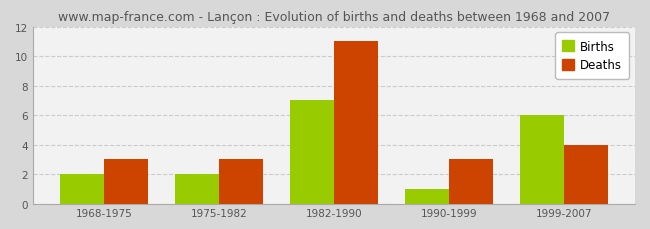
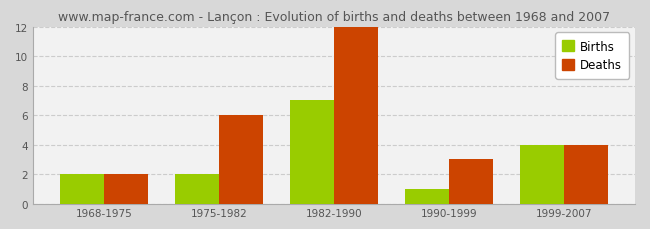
Deaths/1968-1975: 3 -> 2
Deaths/1975-1982: 3 -> 6
Deaths/1982-1990: 11 -> 12
Births/1999-2007: 6 -> 4
